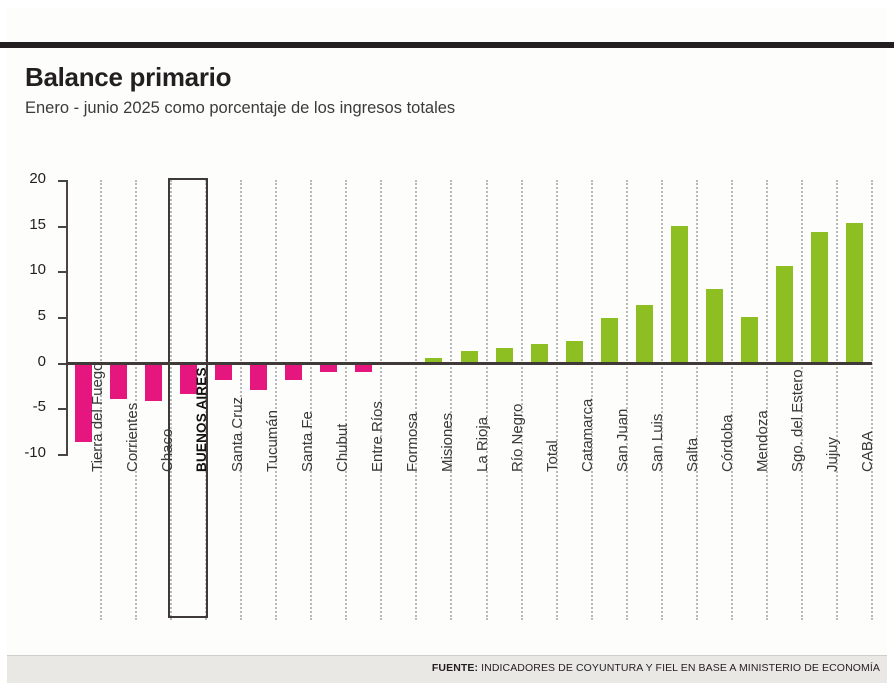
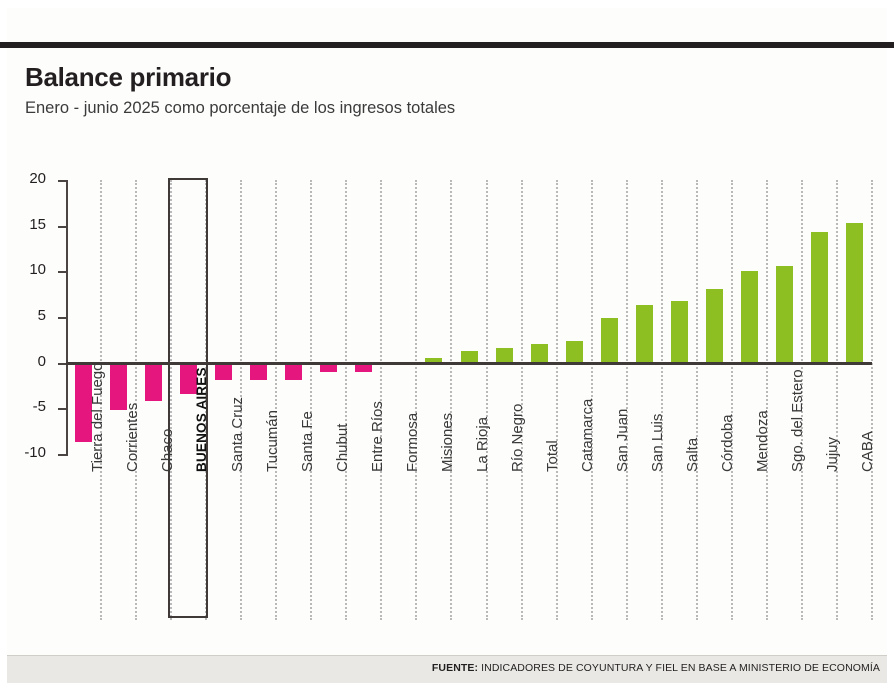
Corrientes: -4 -> -5
Tucumán: -3 -> -2
Salta: 15 -> 7
Mendoza: 5 -> 10
